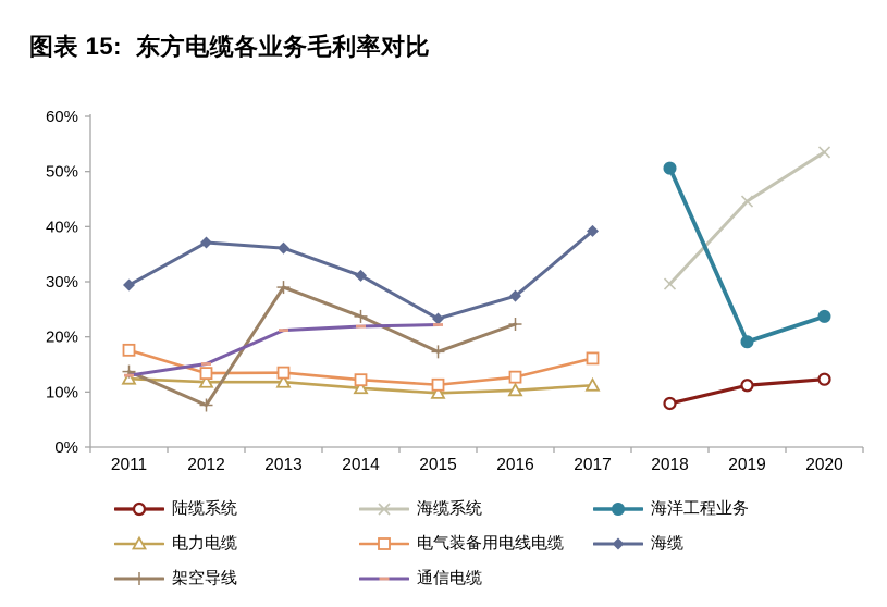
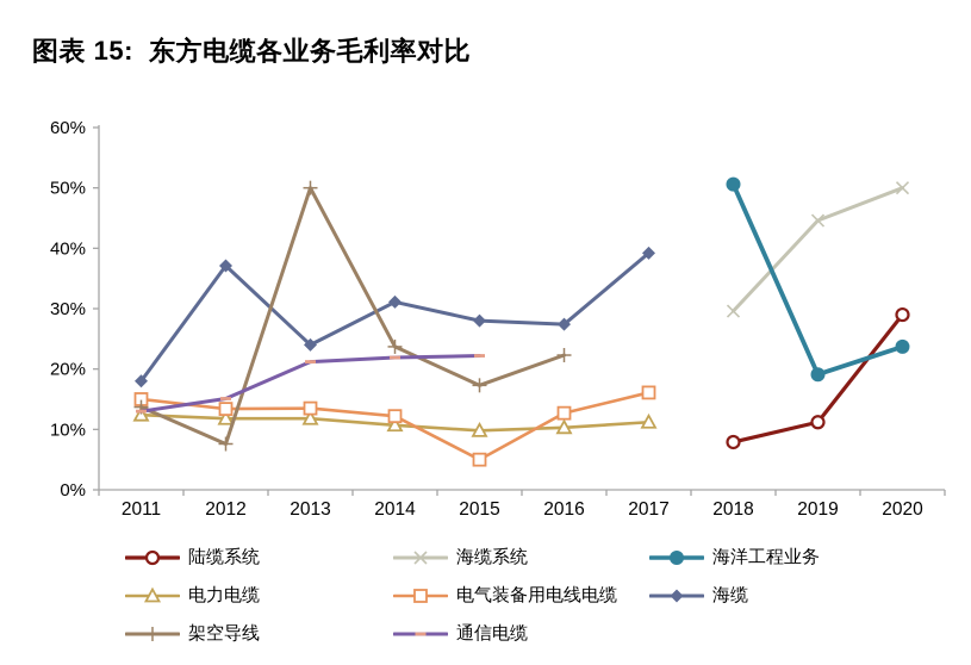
电气装备用电线电缆/2011: 18% -> 15%
海缆/2011: 29% -> 18%
海缆/2013: 36% -> 24%
架空导线/2013: 29% -> 50%
电气装备用电线电缆/2015: 11% -> 5%
海缆/2015: 23% -> 28%
陆缆系统/2020: 12% -> 29%
海缆系统/2020: 54% -> 50%
